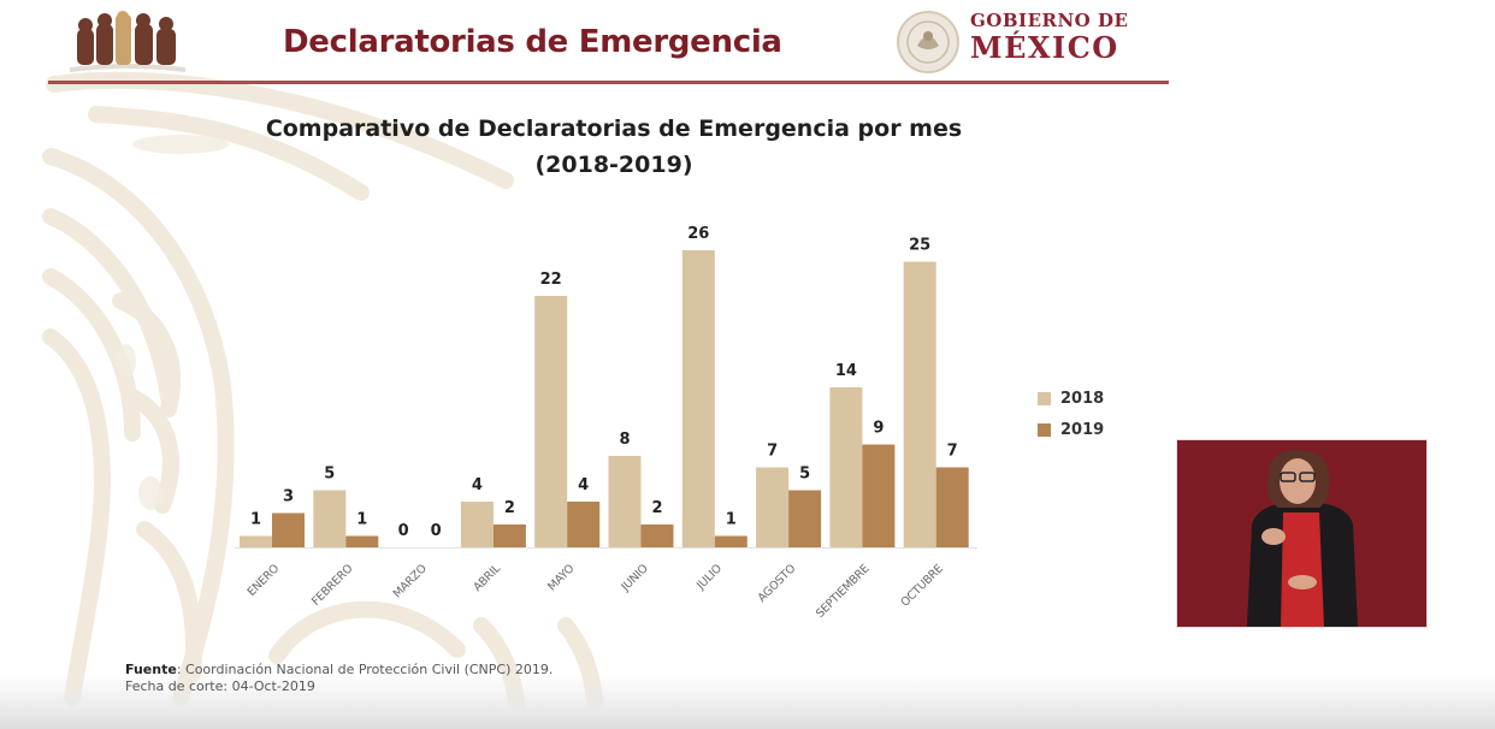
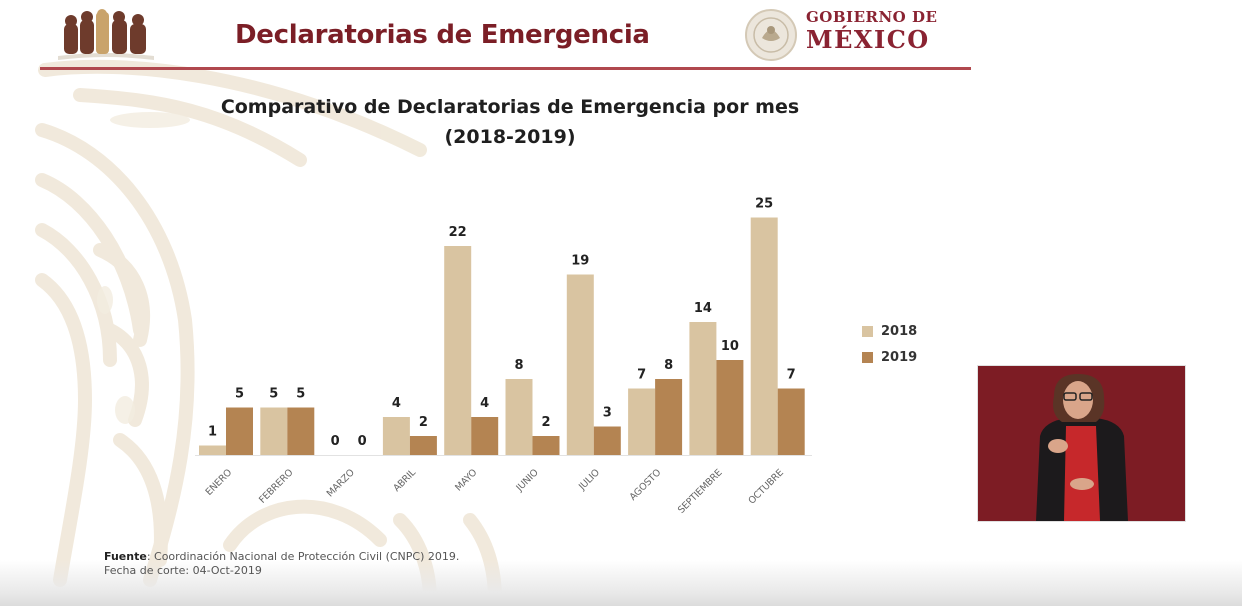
2019/ENERO: 3 -> 5
2019/FEBRERO: 1 -> 5
2018/JULIO: 26 -> 19
2019/JULIO: 1 -> 3
2019/AGOSTO: 5 -> 8
2019/SEPTIEMBRE: 9 -> 10
